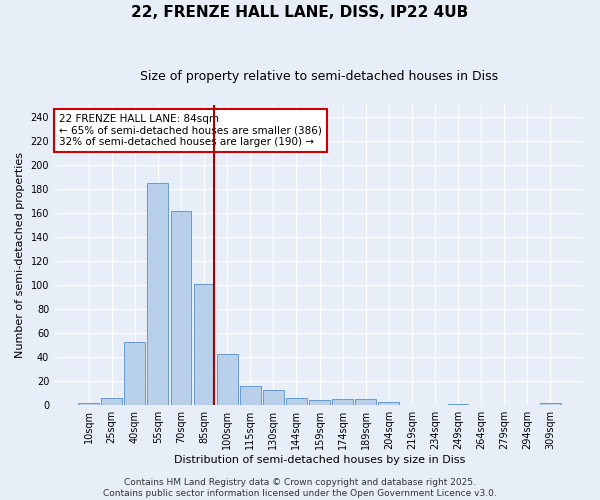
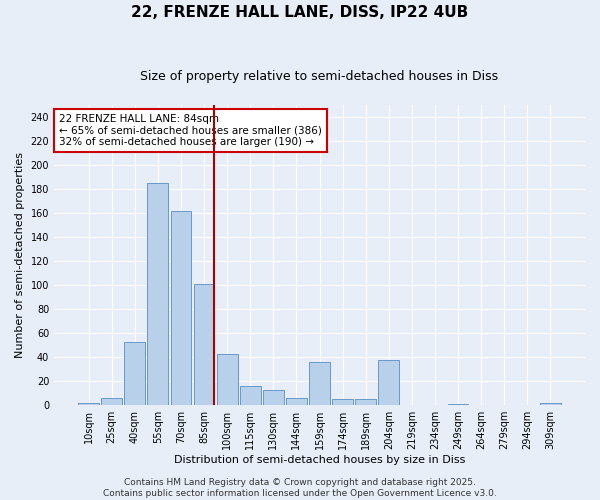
159sqm: 4 -> 36
204sqm: 3 -> 38
